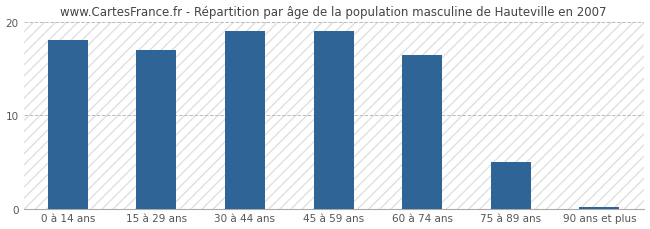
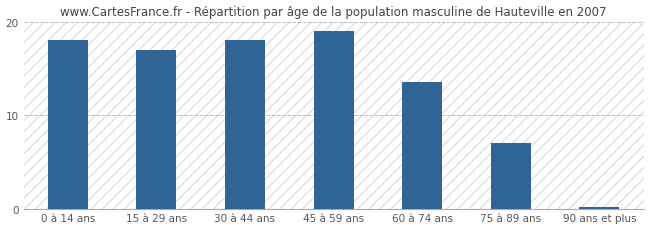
30 à 44 ans: 19.0 -> 18.0
60 à 74 ans: 16.4 -> 13.5
75 à 89 ans: 5.0 -> 7.0
